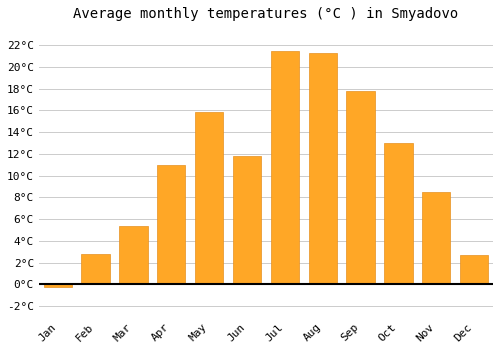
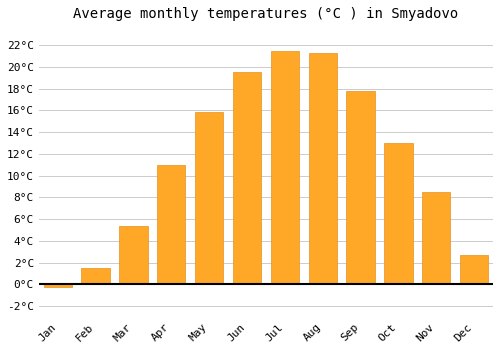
Feb: 2.8°C -> 1.5°C
Jun: 11.8°C -> 19.5°C
